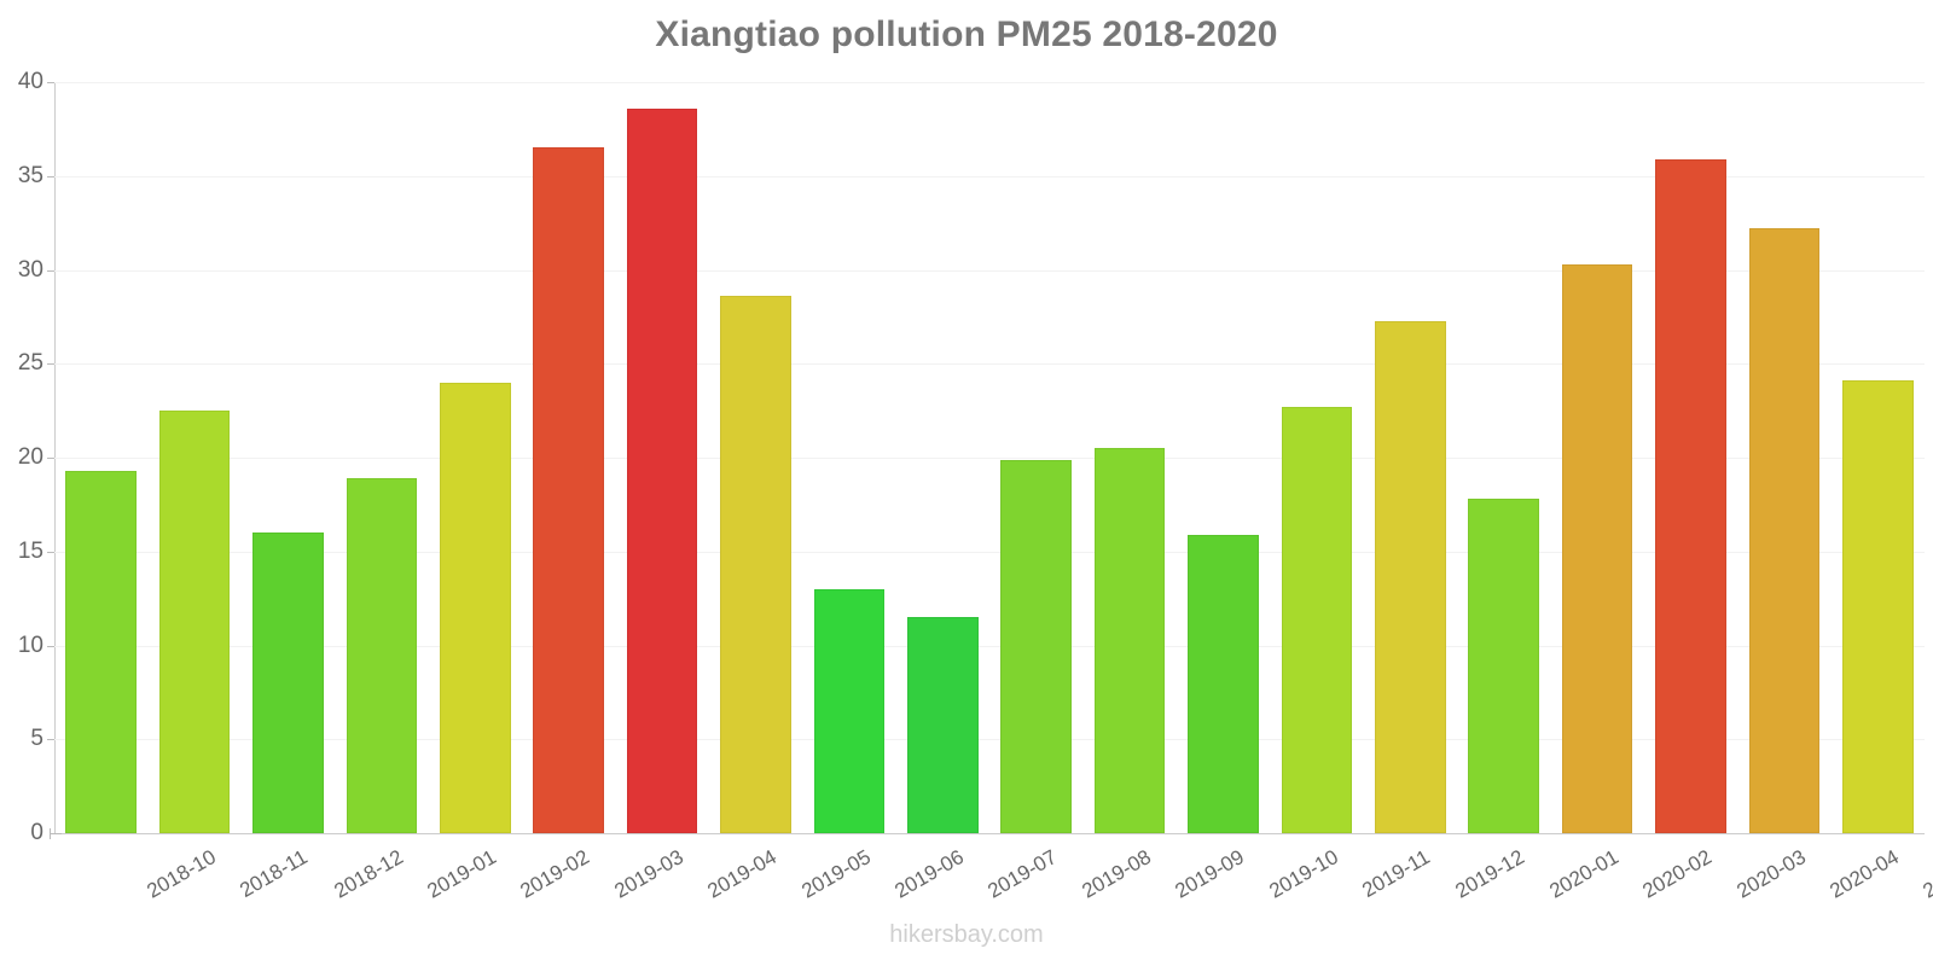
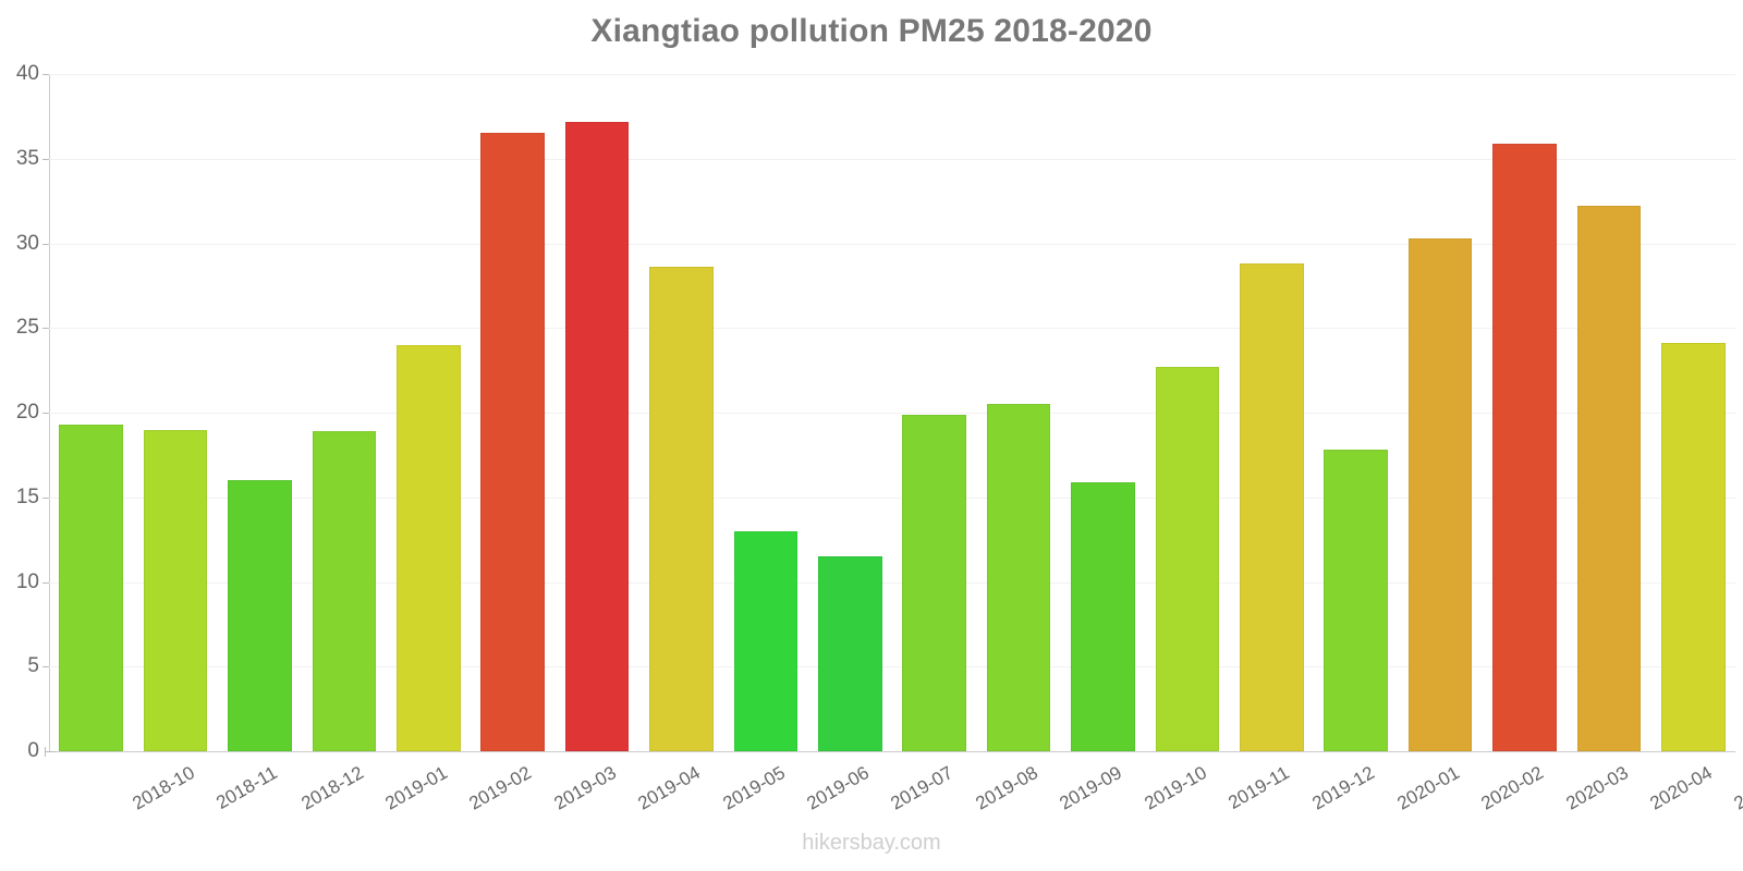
2018-11: 22.5 -> 19.0
2019-04: 38.6 -> 37.2
2019-12: 27.3 -> 28.8
